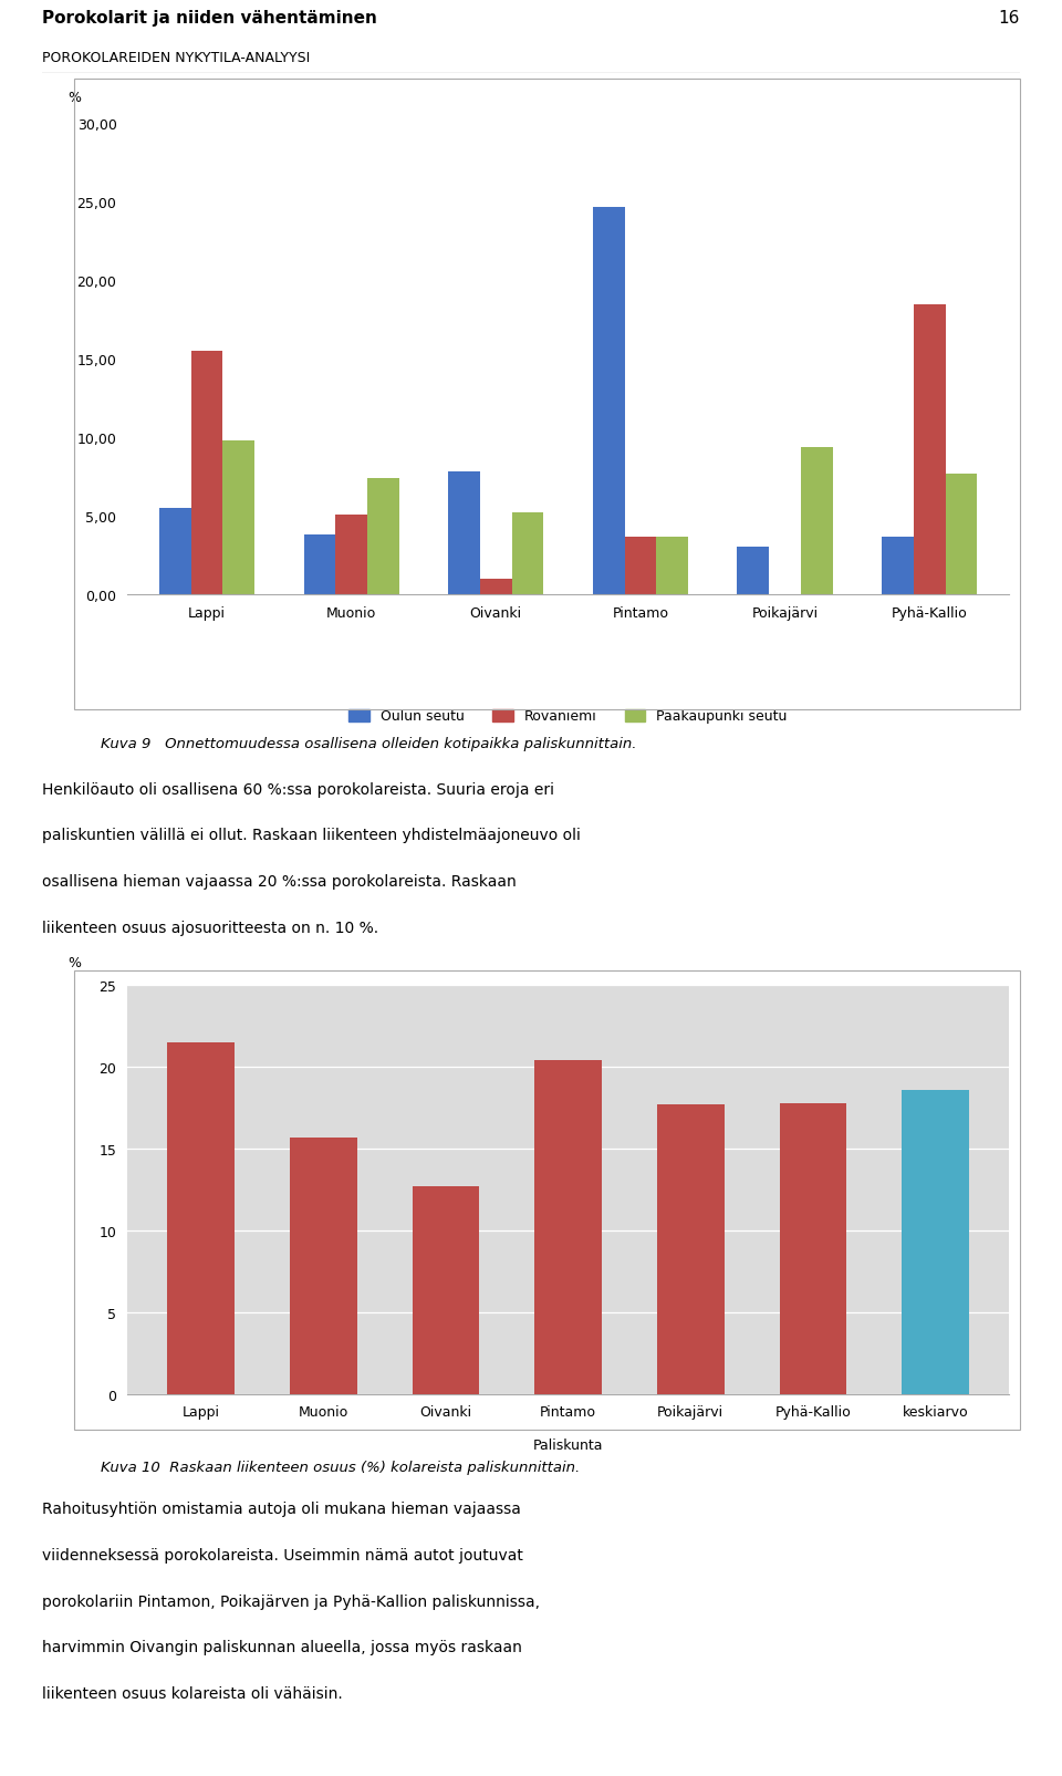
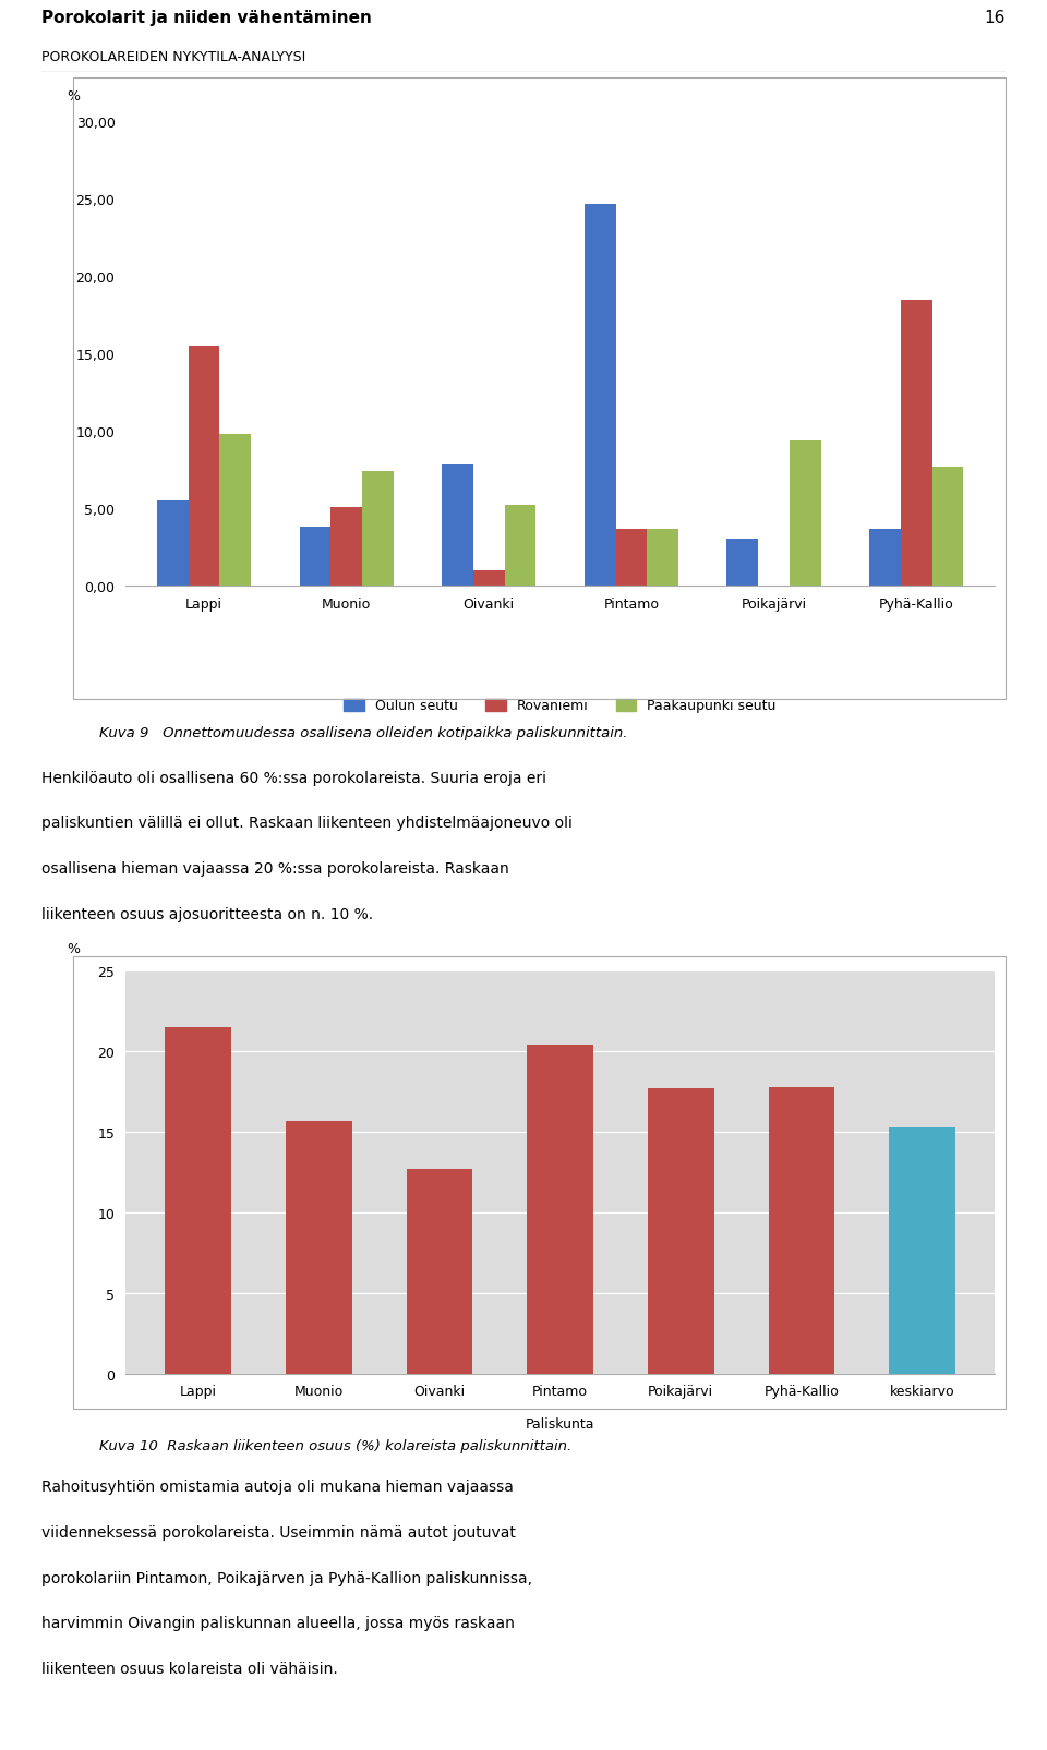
keskiarvo: 18.6 -> 15.3
